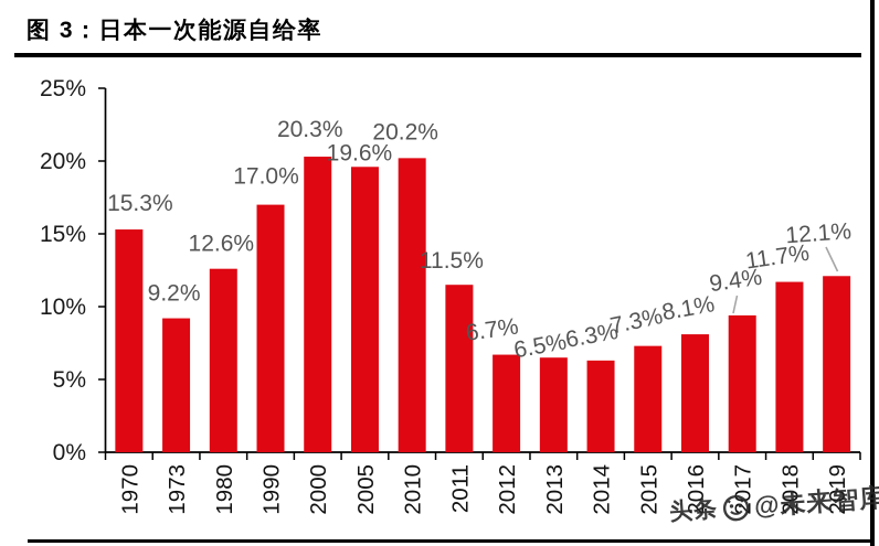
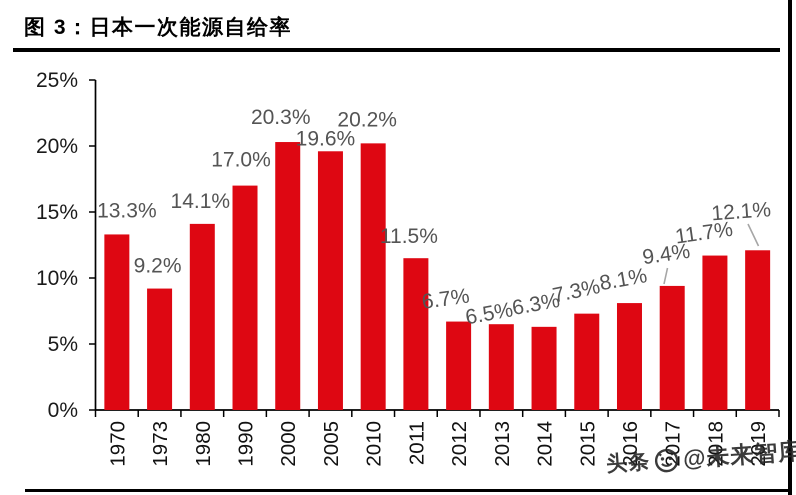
1970: 15.3% -> 13.3%
1980: 12.6% -> 14.1%
